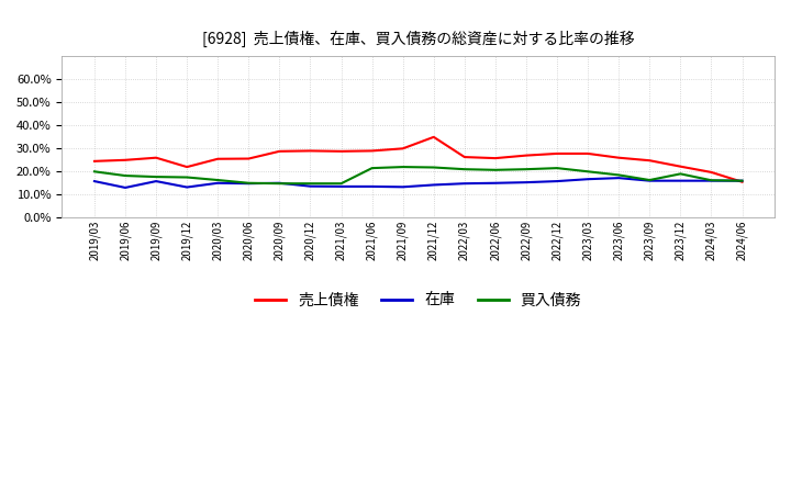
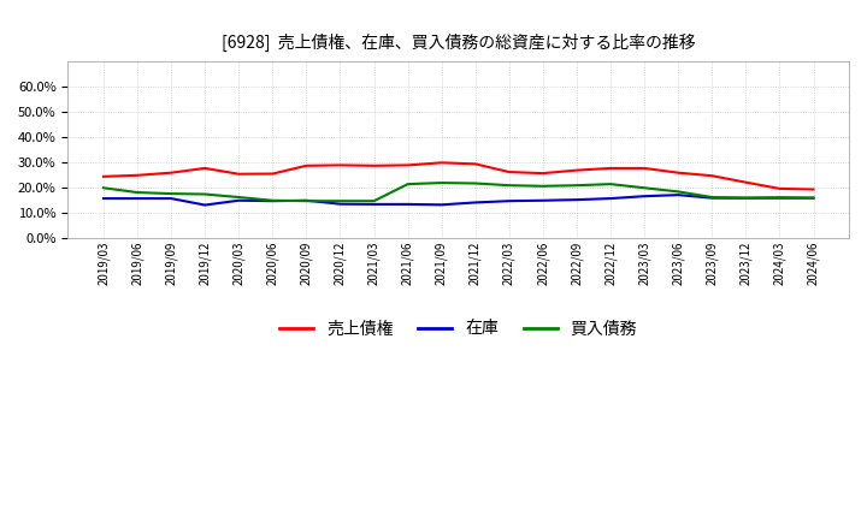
在庫/2019/06: 13.0% -> 15.8%
売上債権/2019/12: 22.0% -> 27.8%
売上債権/2021/12: 35.0% -> 29.5%
買入債務/2023/12: 19.0% -> 16.0%
売上債権/2024/06: 15.5% -> 19.4%
